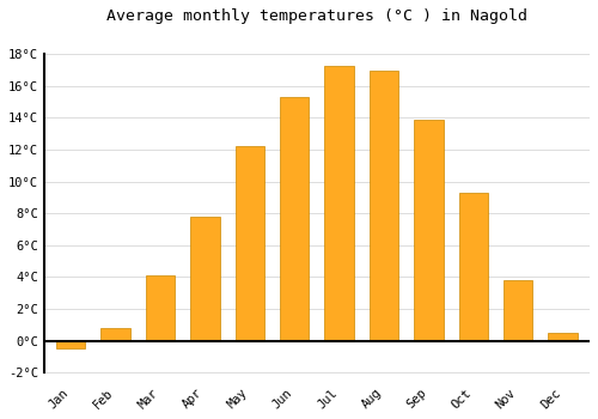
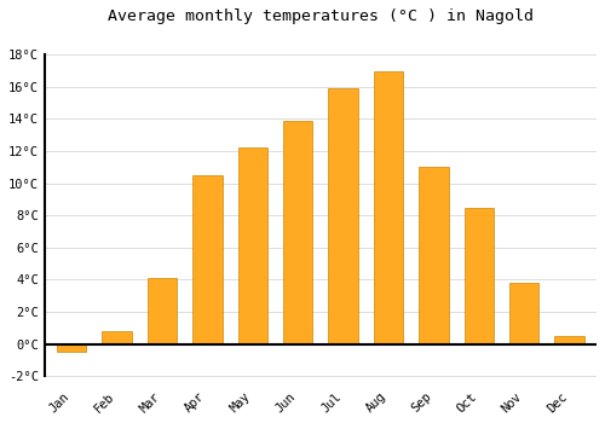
Apr: 7.8°C -> 10.5°C
Jun: 15.3°C -> 13.9°C
Jul: 17.3°C -> 15.9°C
Sep: 13.9°C -> 11.0°C
Oct: 9.3°C -> 8.5°C
